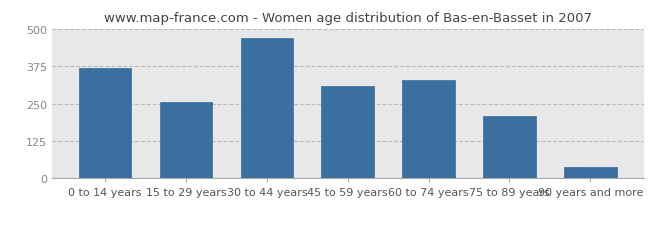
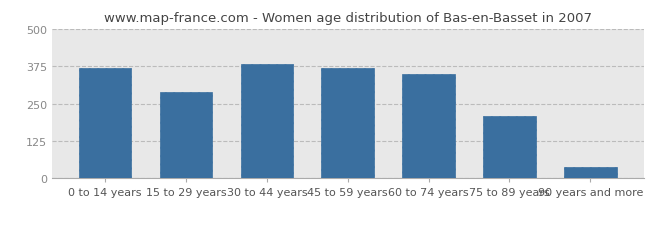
15 to 29 years: 255 -> 290
30 to 44 years: 470 -> 383
45 to 59 years: 310 -> 368
60 to 74 years: 330 -> 348
